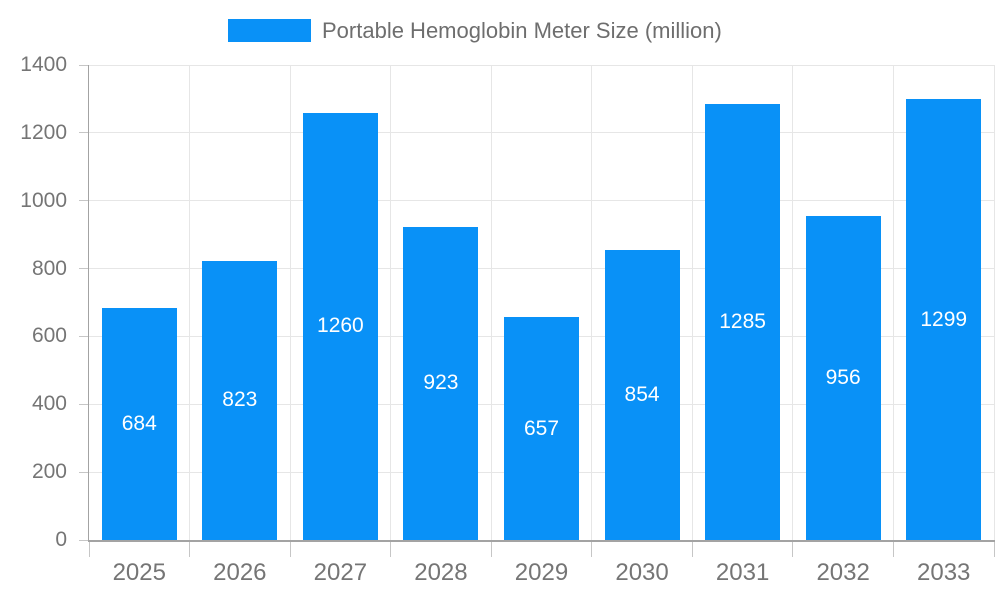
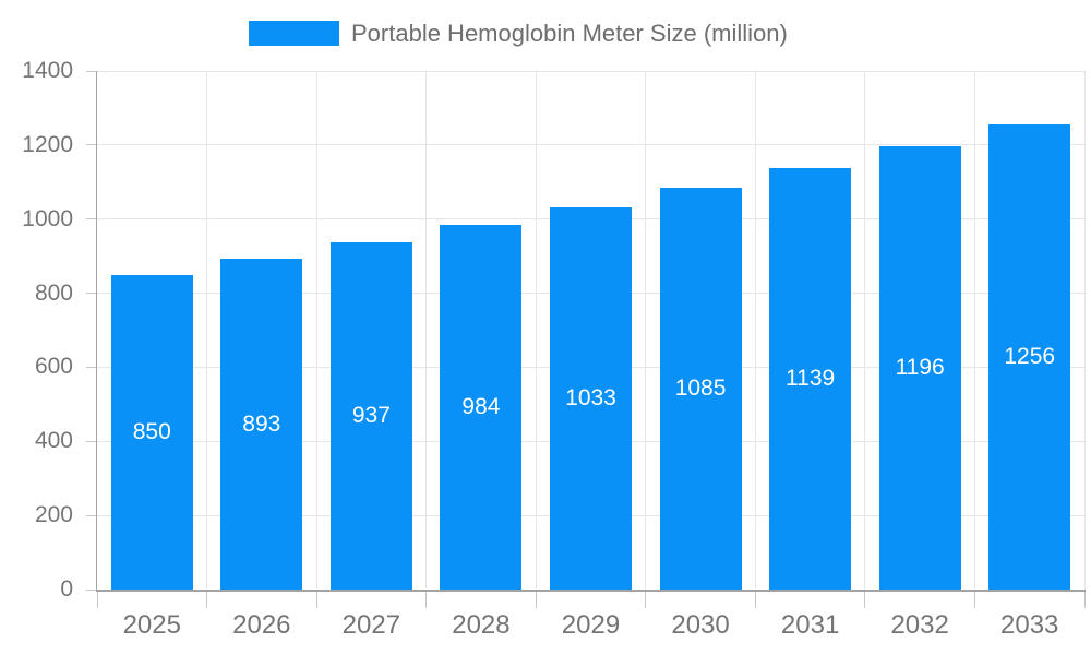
2025: 684 -> 850
2026: 823 -> 893
2027: 1260 -> 937
2028: 923 -> 984
2029: 657 -> 1033
2030: 854 -> 1085
2031: 1285 -> 1139
2032: 956 -> 1196
2033: 1299 -> 1256
